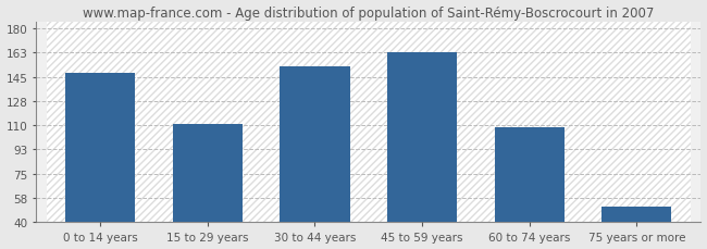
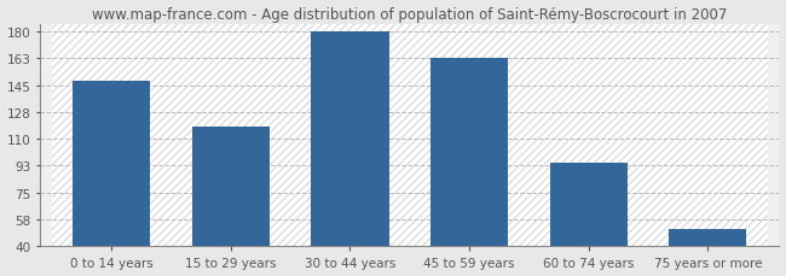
15 to 29 years: 111 -> 118
30 to 44 years: 153 -> 180
60 to 74 years: 109 -> 95
